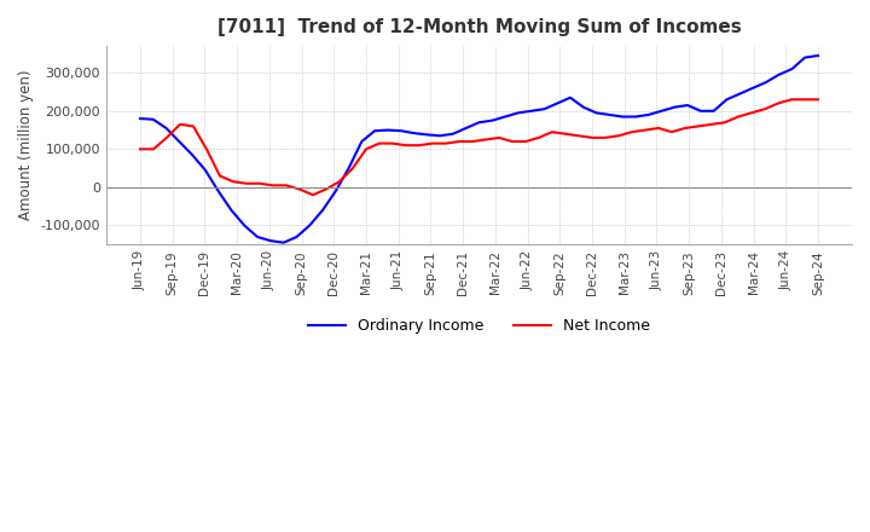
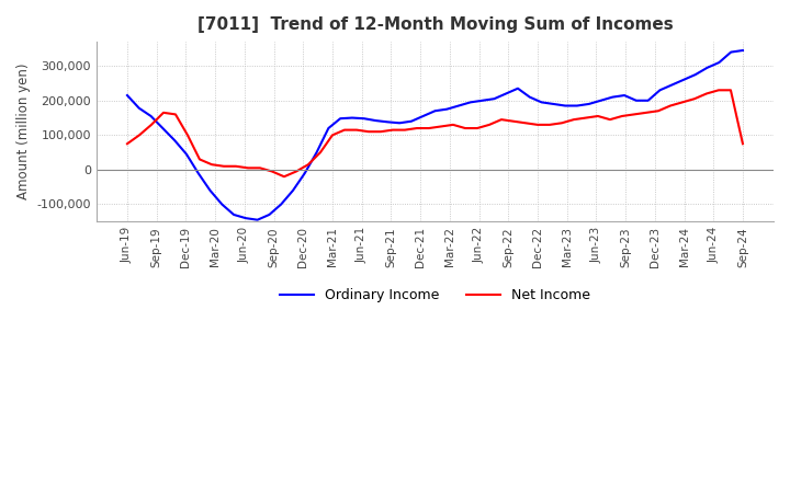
Ordinary Income/Jun-19: 180,000 -> 215,000
Net Income/Jun-19: 100,000 -> 75,000
Net Income/Sep-24: 230,000 -> 75,000
